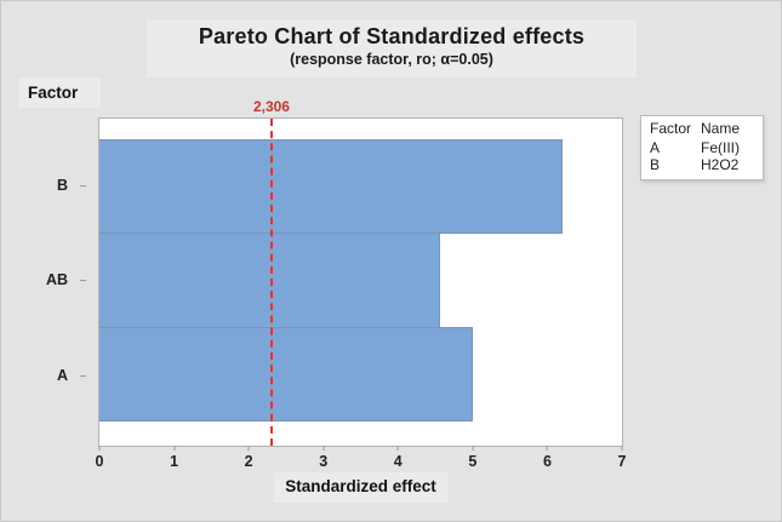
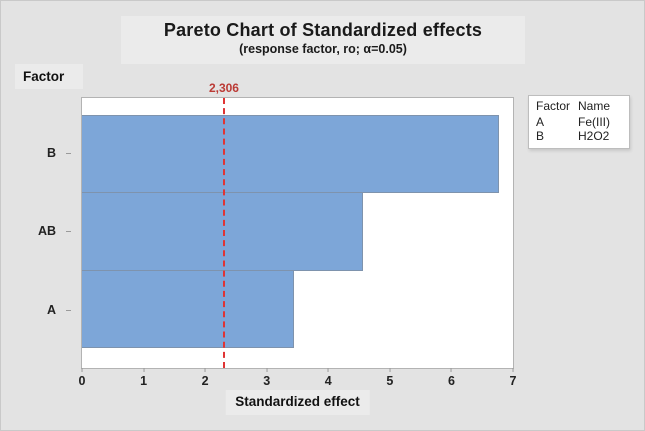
B: 6.2 -> 6.8
A: 5.0 -> 3.5
